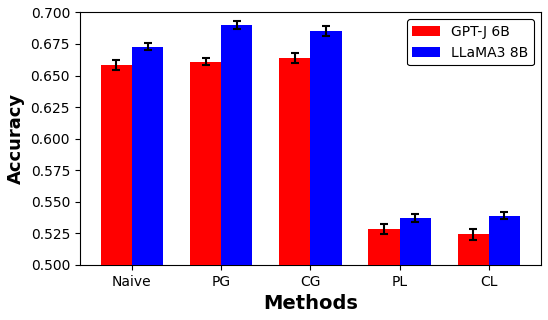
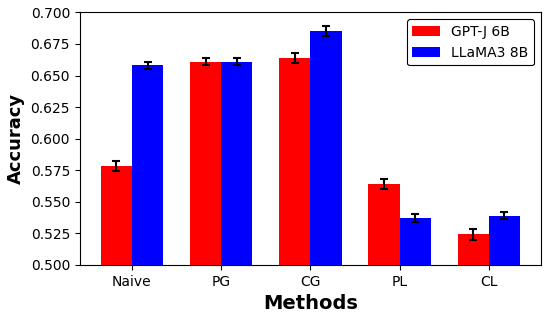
GPT-J 6B/Naive: 0.658 -> 0.578
LLaMA3 8B/Naive: 0.673 -> 0.658
LLaMA3 8B/PG: 0.690 -> 0.661
GPT-J 6B/PL: 0.528 -> 0.564
